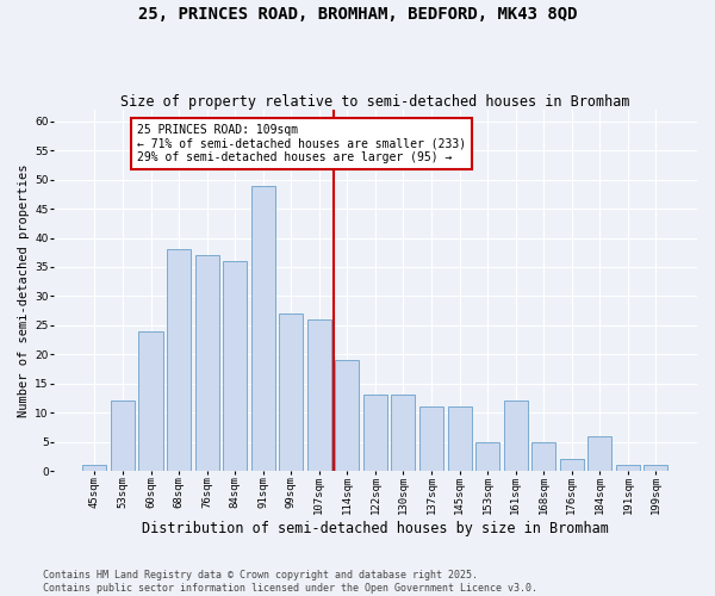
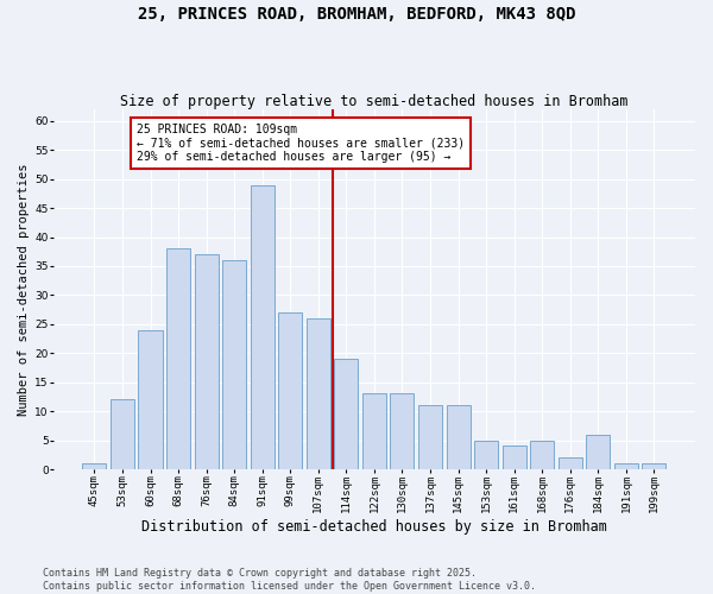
161sqm: 12 -> 4
